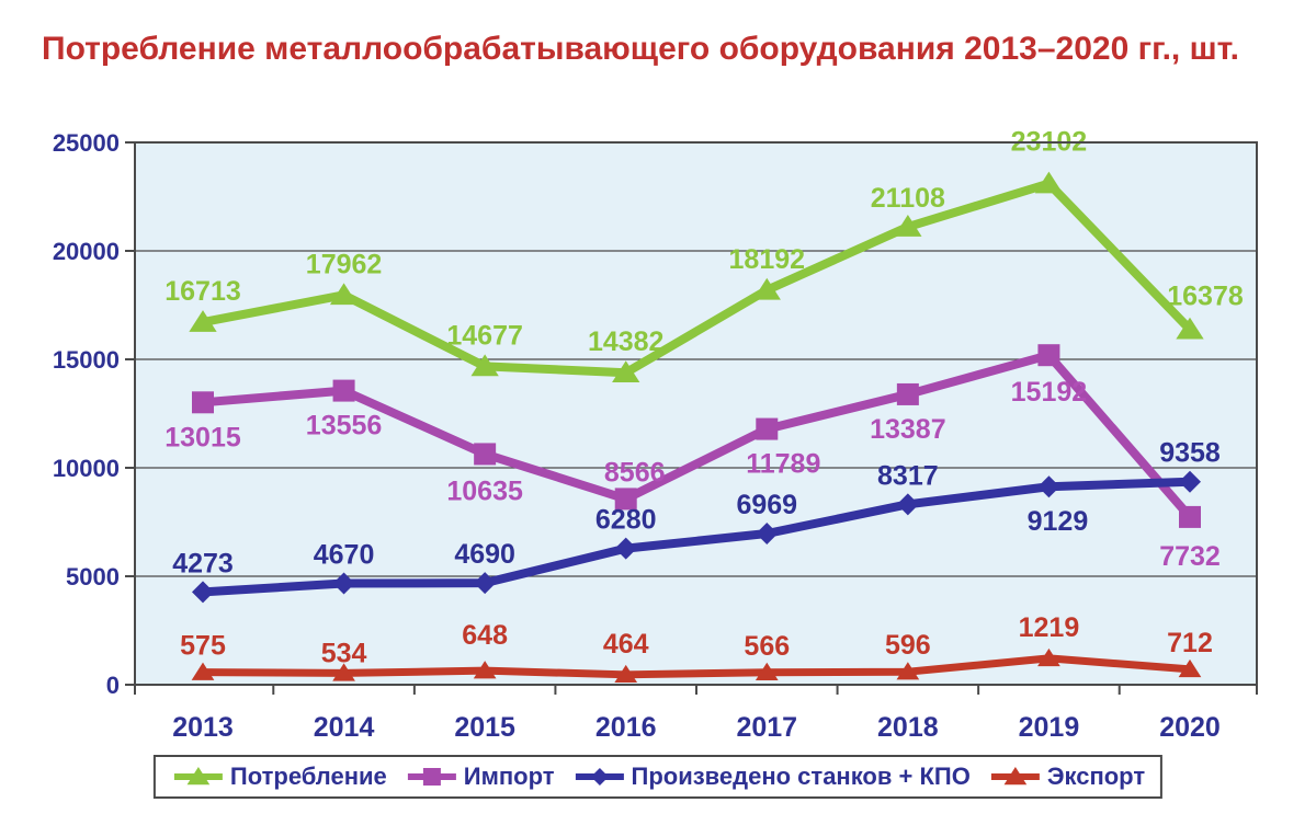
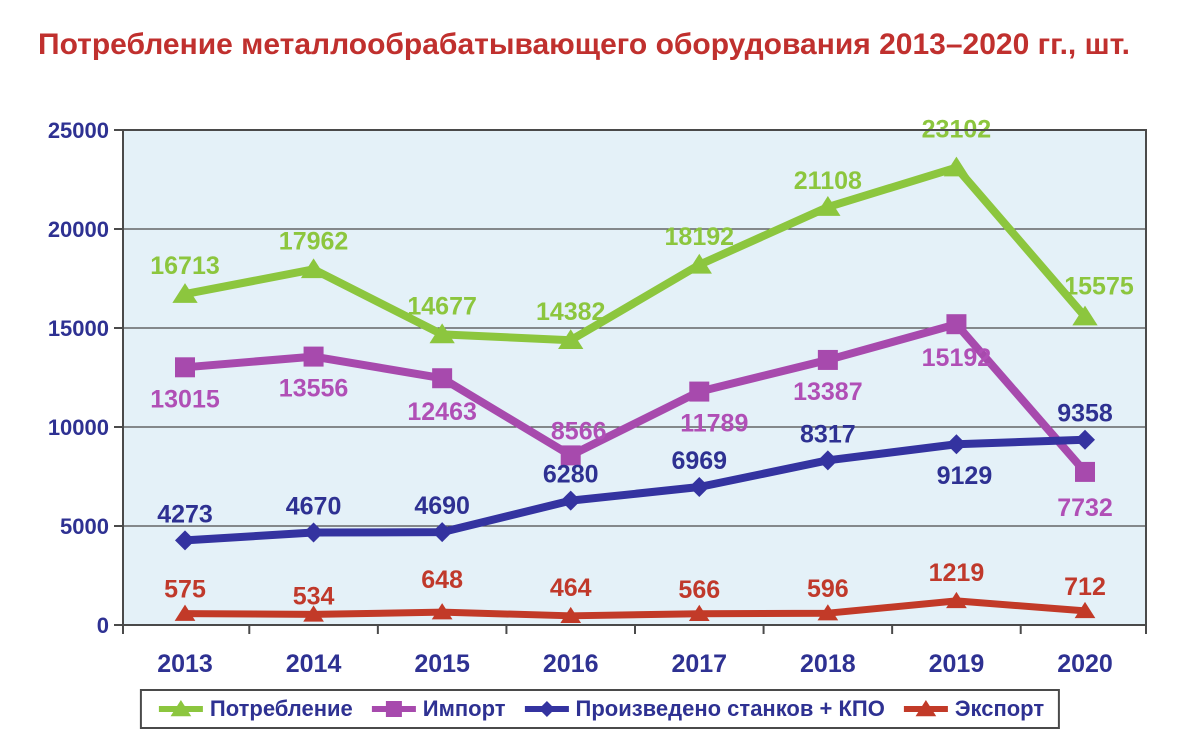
Импорт/2015: 10635 -> 12463
Потребление/2020: 16378 -> 15575
